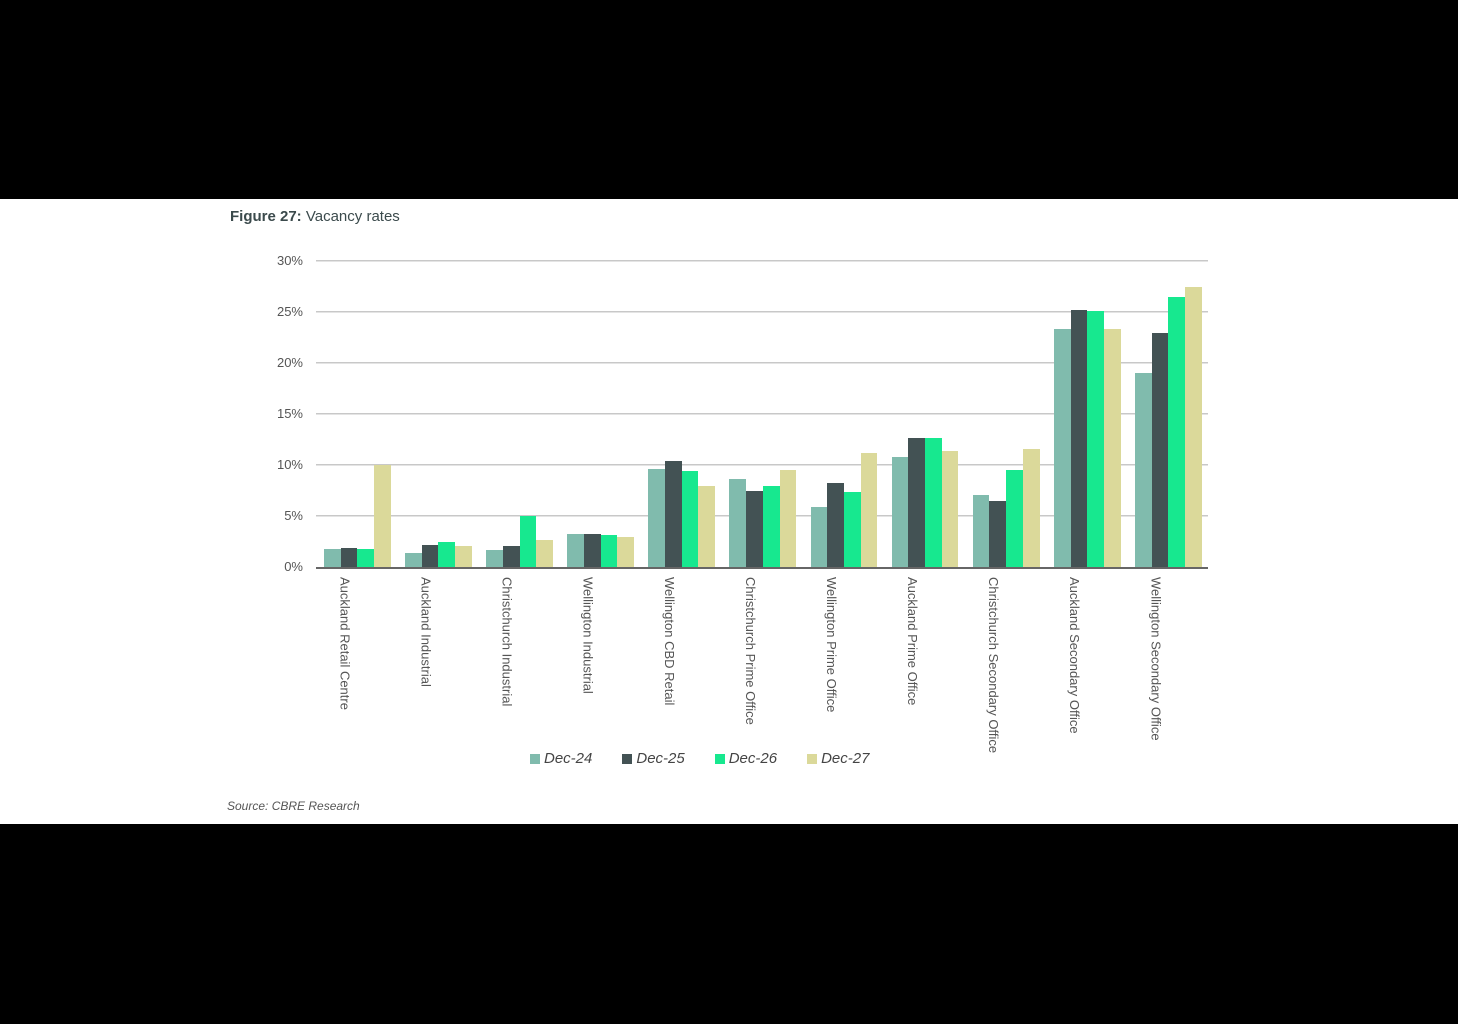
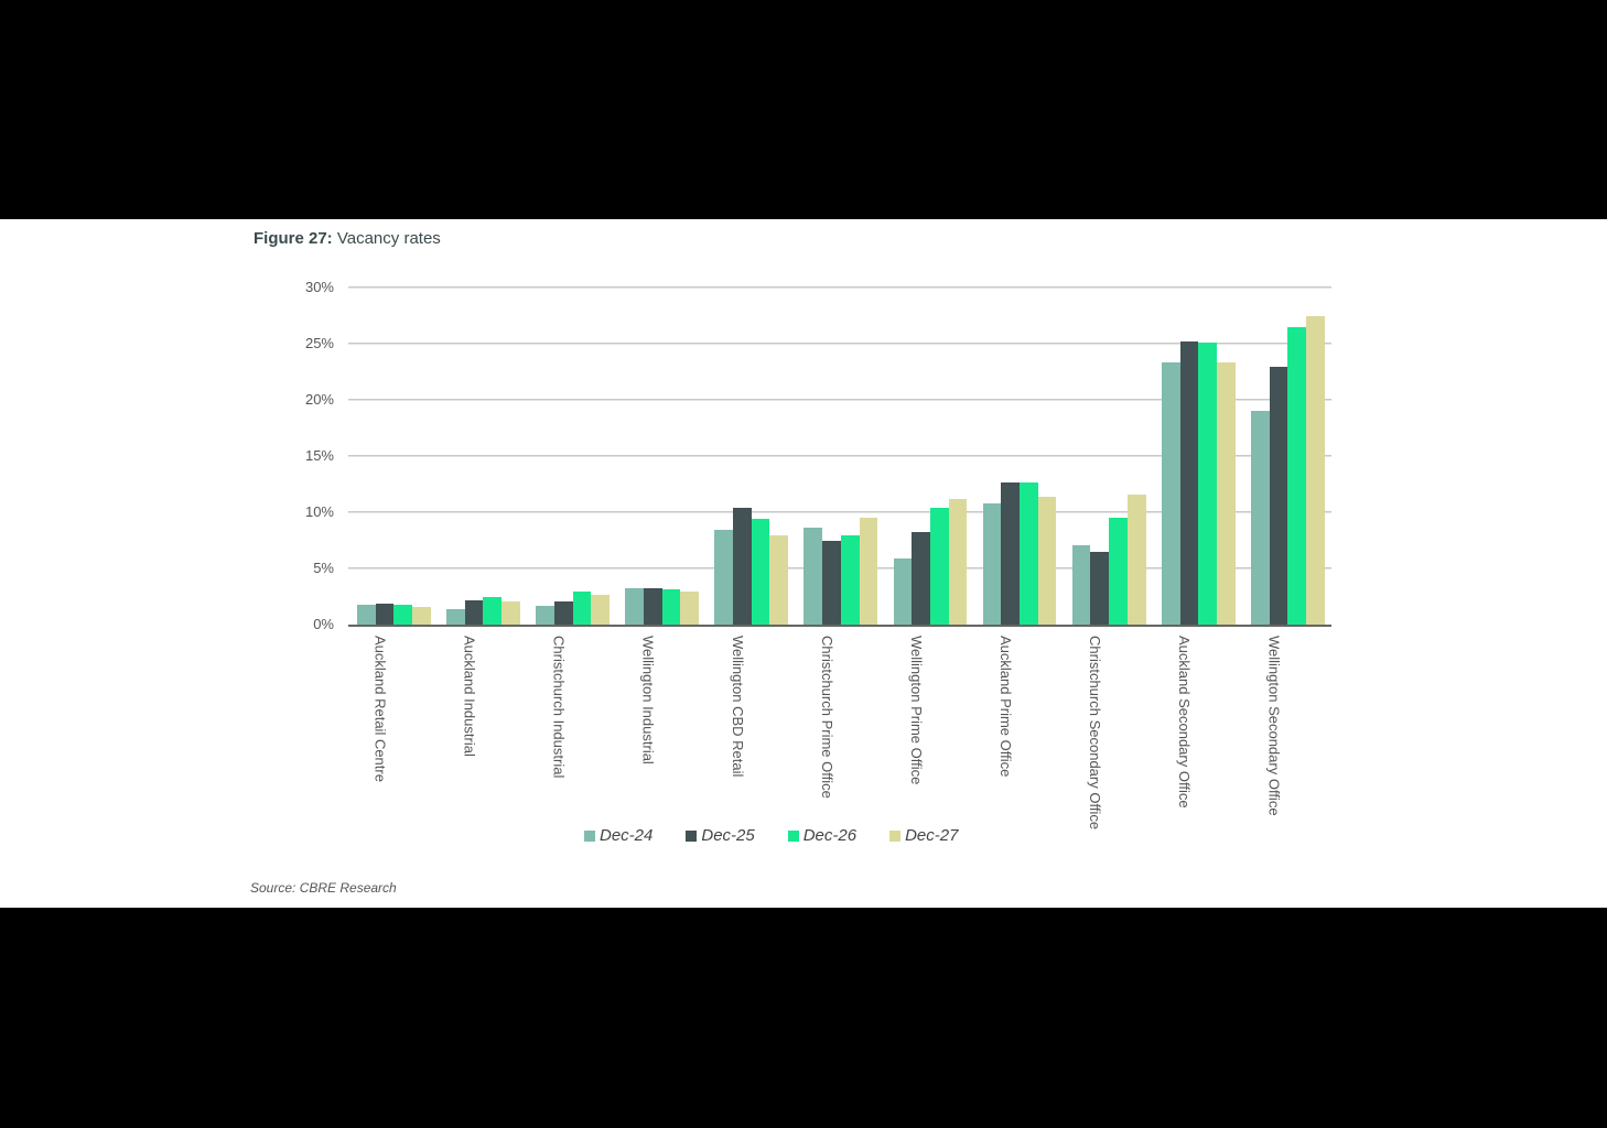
Dec-27/Auckland Retail Centre: 10.0% -> 1.6%
Dec-26/Christchurch Industrial: 5.0% -> 2.9%
Dec-24/Wellington CBD Retail: 9.6% -> 8.4%
Dec-26/Wellington Prime Office: 7.4% -> 10.4%
